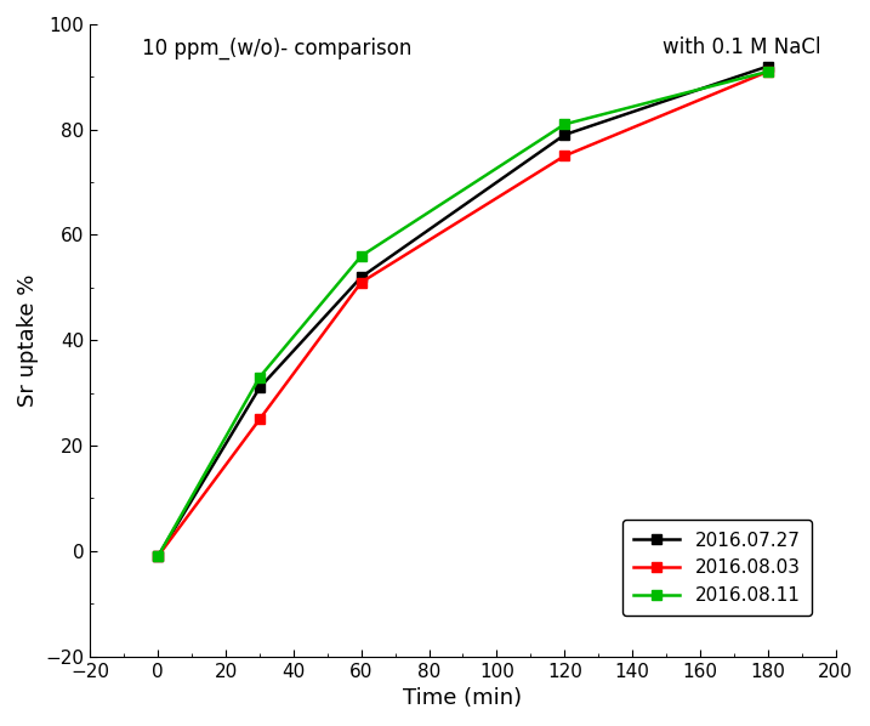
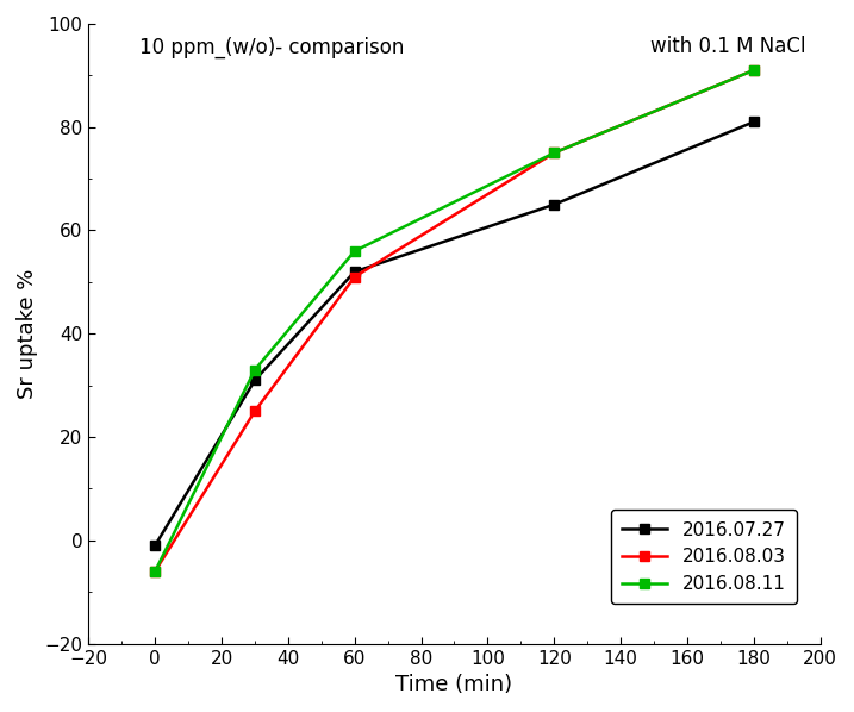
2016.08.03/0: -1 -> -6
2016.08.11/0: -1 -> -6
2016.07.27/120: 79 -> 65
2016.08.11/120: 81 -> 75
2016.07.27/180: 92 -> 81
